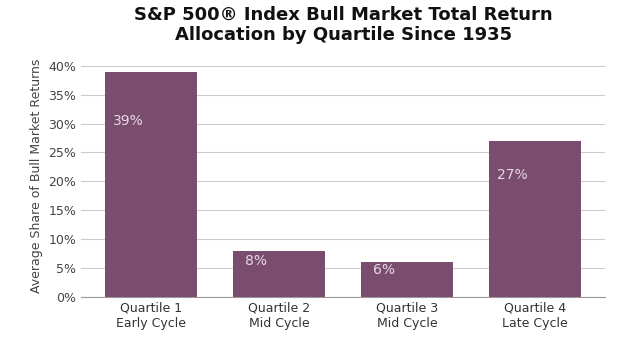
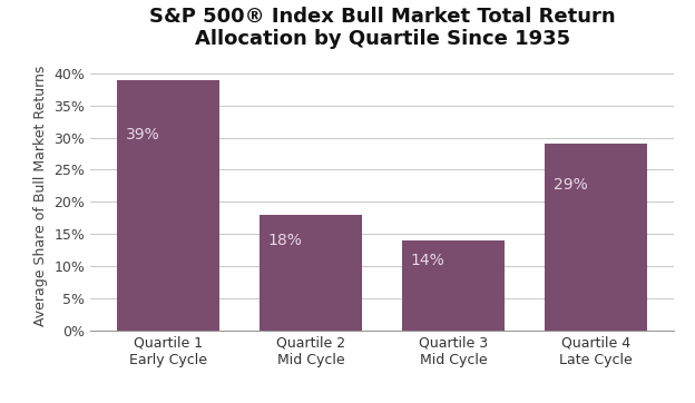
Quartile 2 Mid Cycle: 8% -> 18%
Quartile 3 Mid Cycle: 6% -> 14%
Quartile 4 Late Cycle: 27% -> 29%
